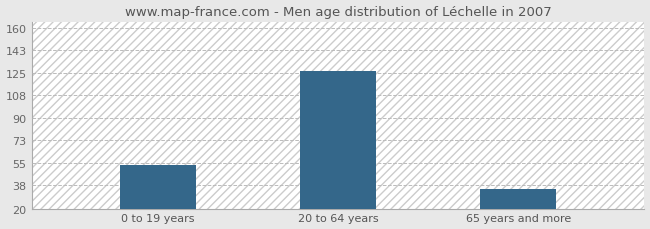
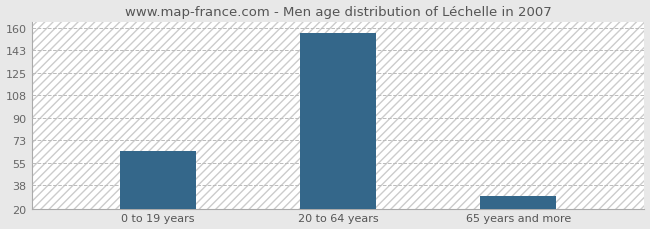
0 to 19 years: 54 -> 65
20 to 64 years: 127 -> 156
65 years and more: 35 -> 30
